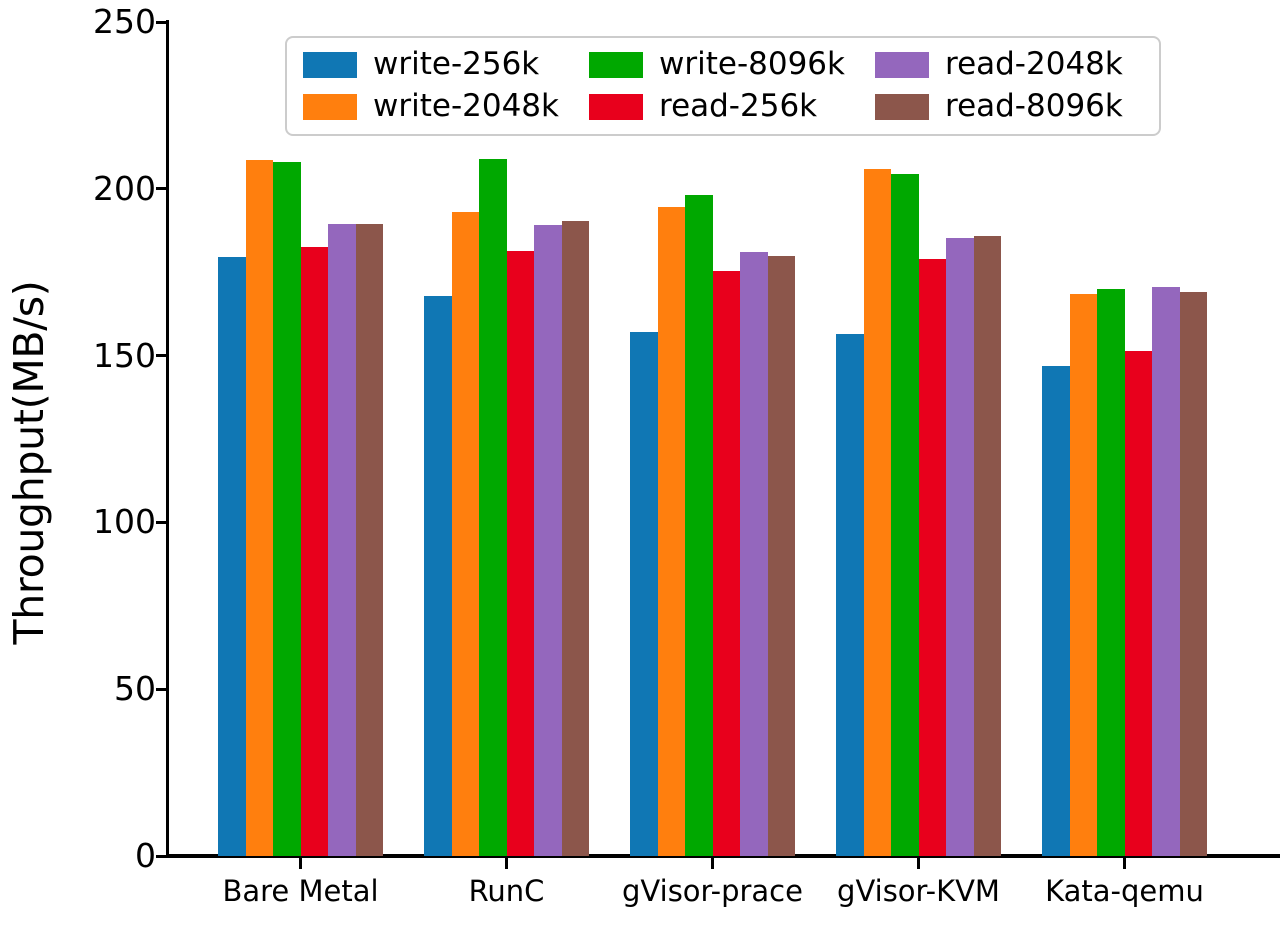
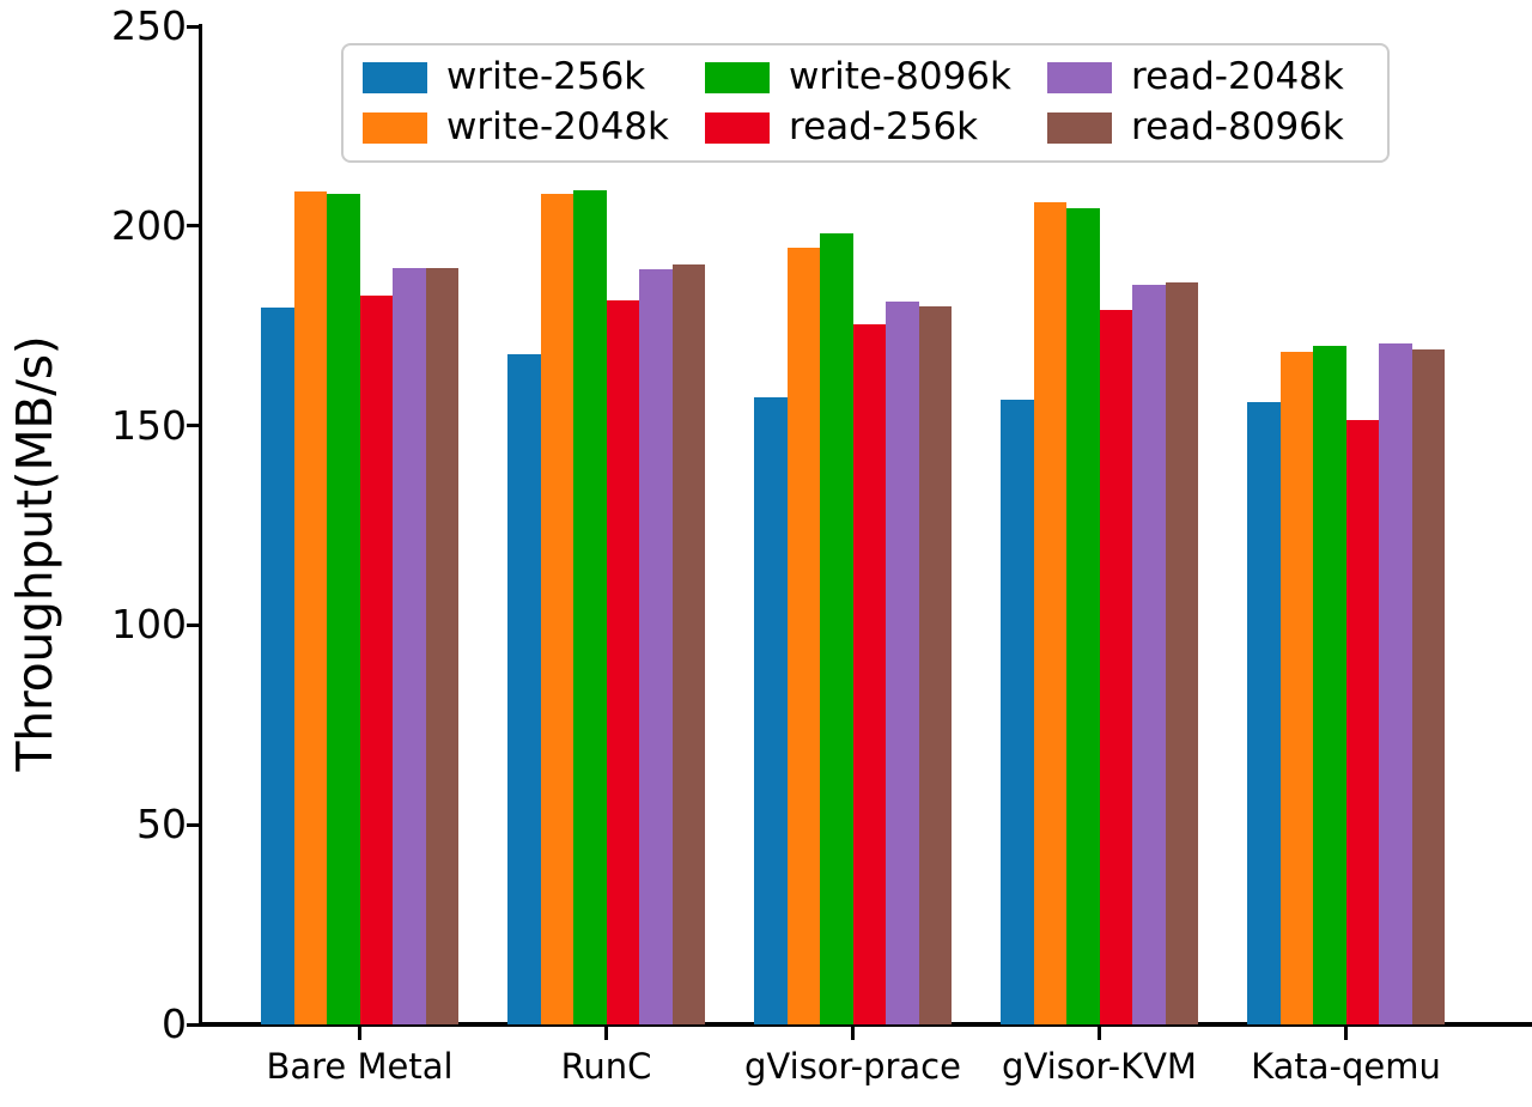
write-2048k/RunC: 193 -> 208
write-256k/Kata-qemu: 147 -> 156
